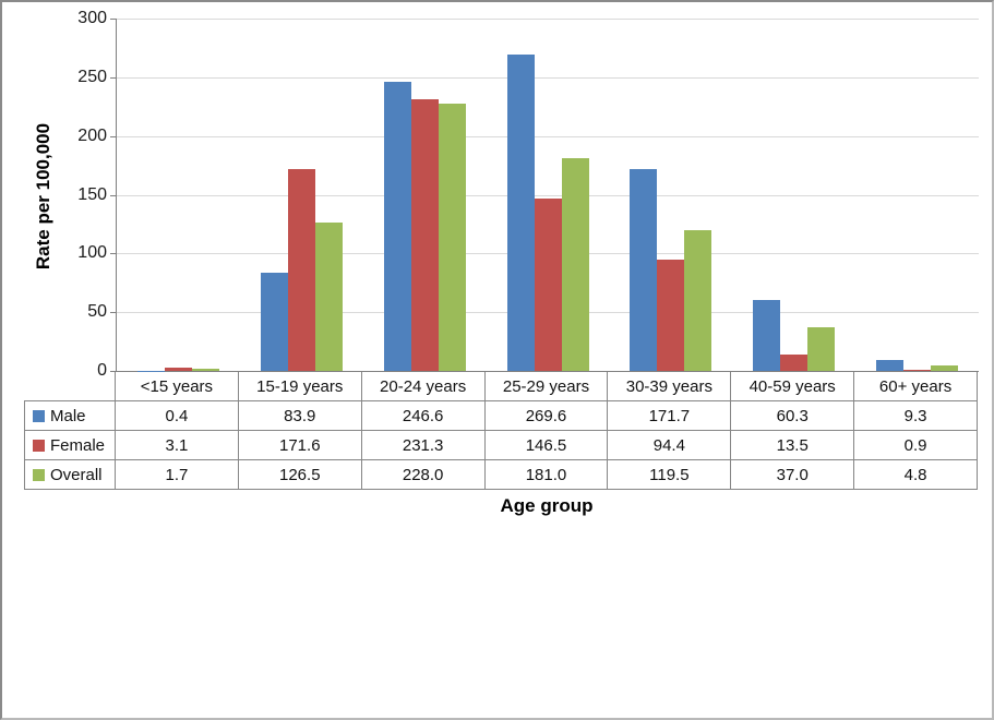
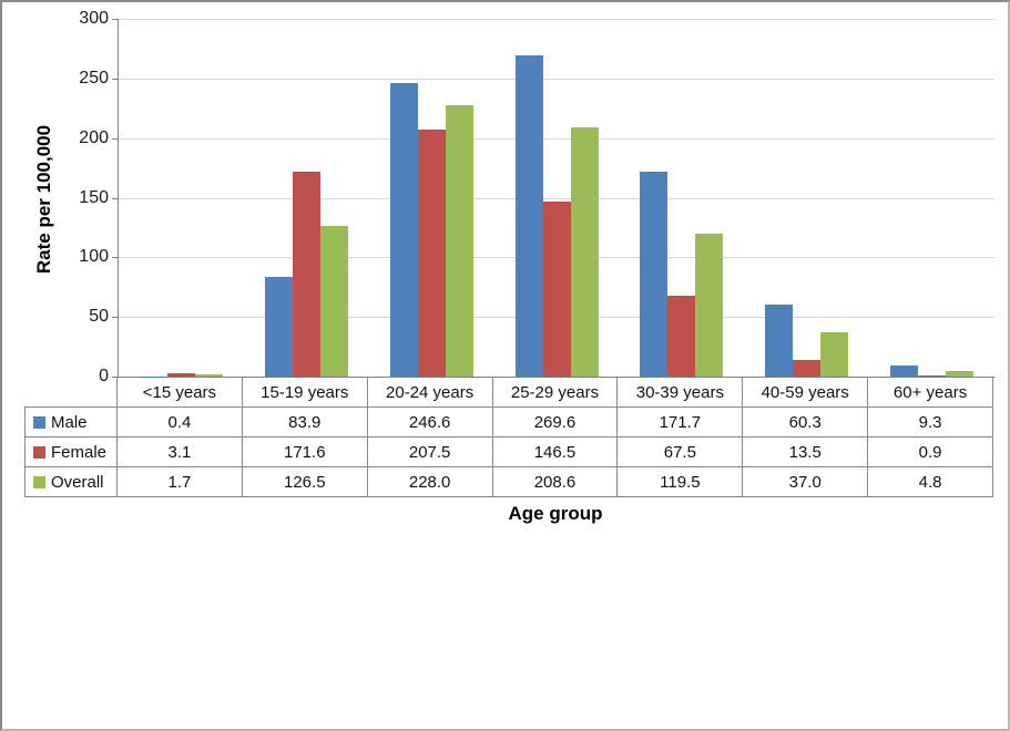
Female/20-24 years: 231.3 -> 207.5
Overall/25-29 years: 181.0 -> 208.6
Female/30-39 years: 94.4 -> 67.5
